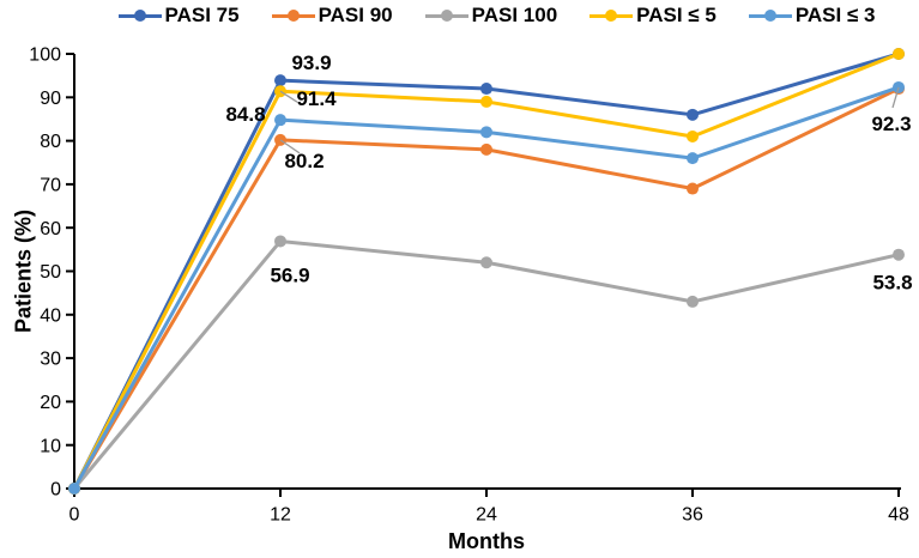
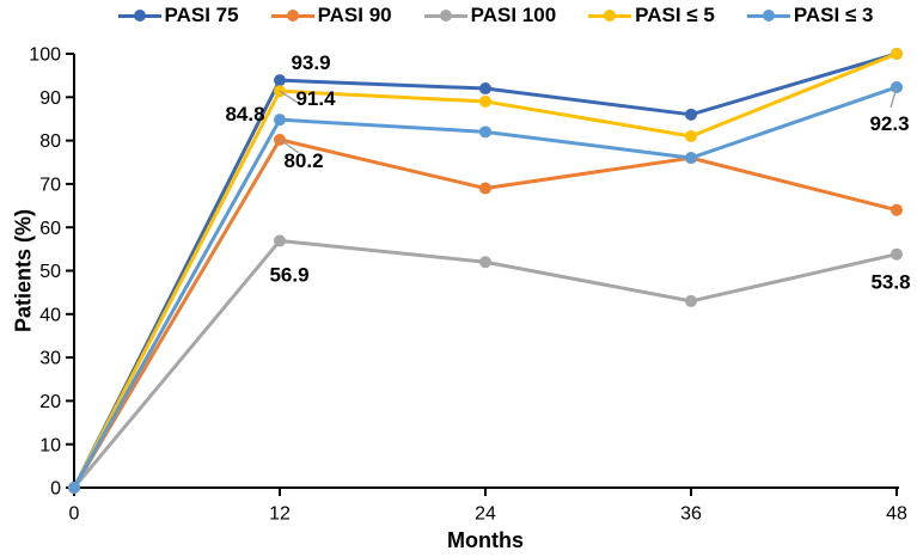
PASI 90/24: 78 -> 69
PASI 90/36: 69 -> 76
PASI 90/48: 92 -> 64
